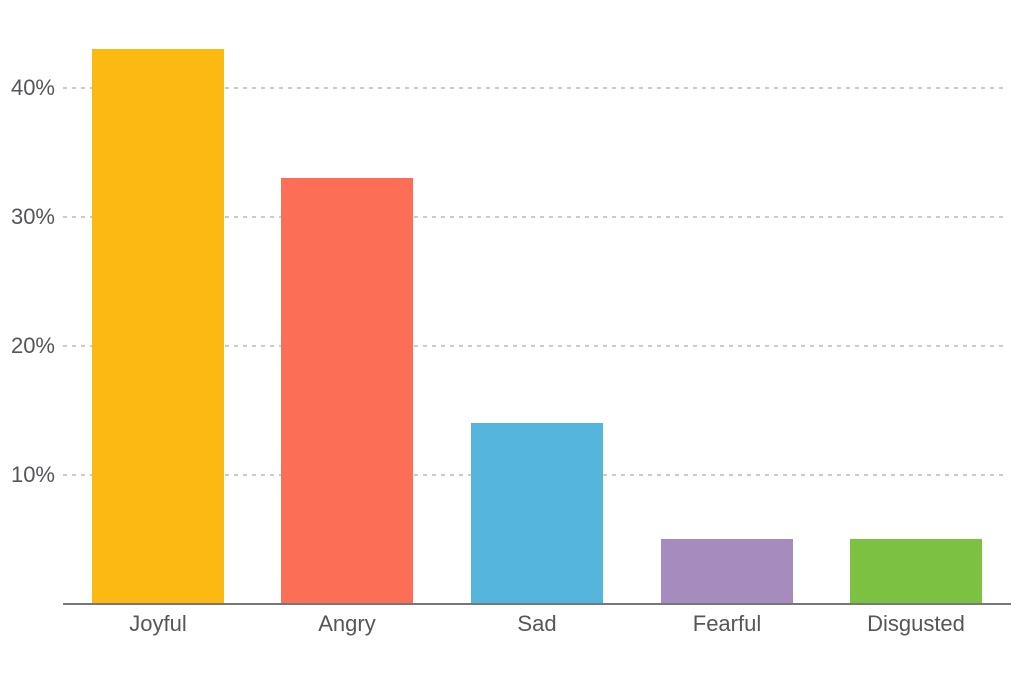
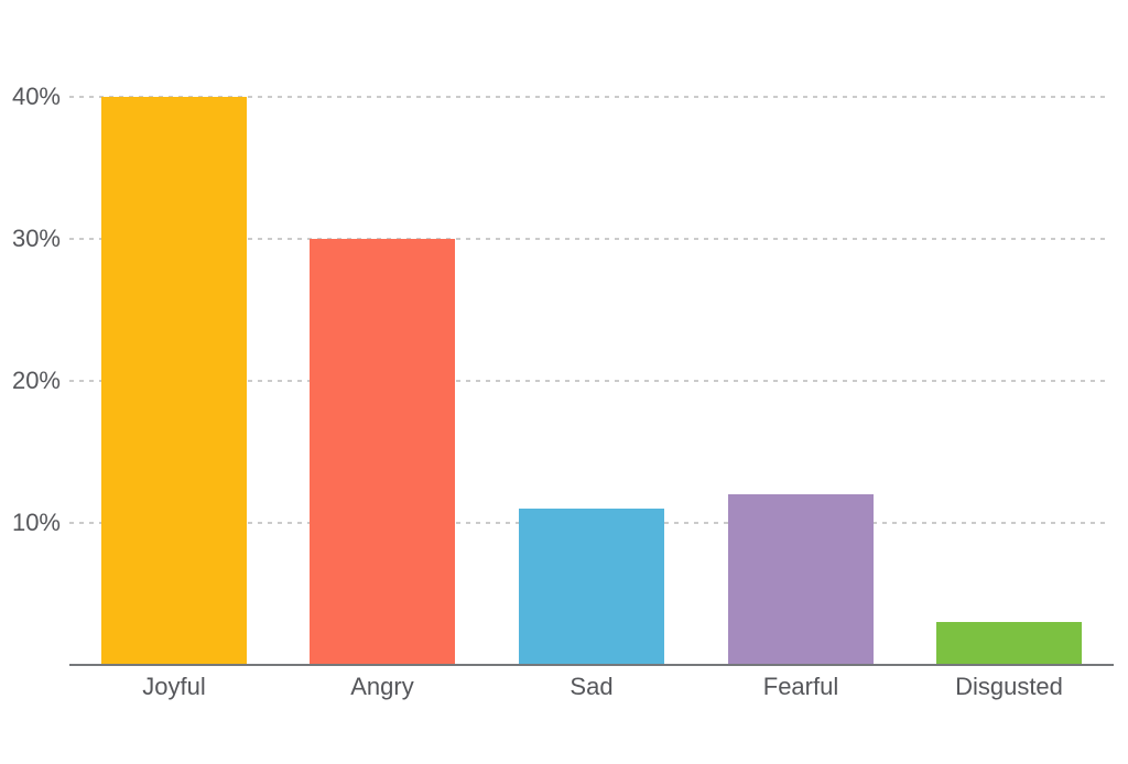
Joyful: 43% -> 40%
Angry: 33% -> 30%
Sad: 14% -> 11%
Fearful: 5% -> 12%
Disgusted: 5% -> 3%
